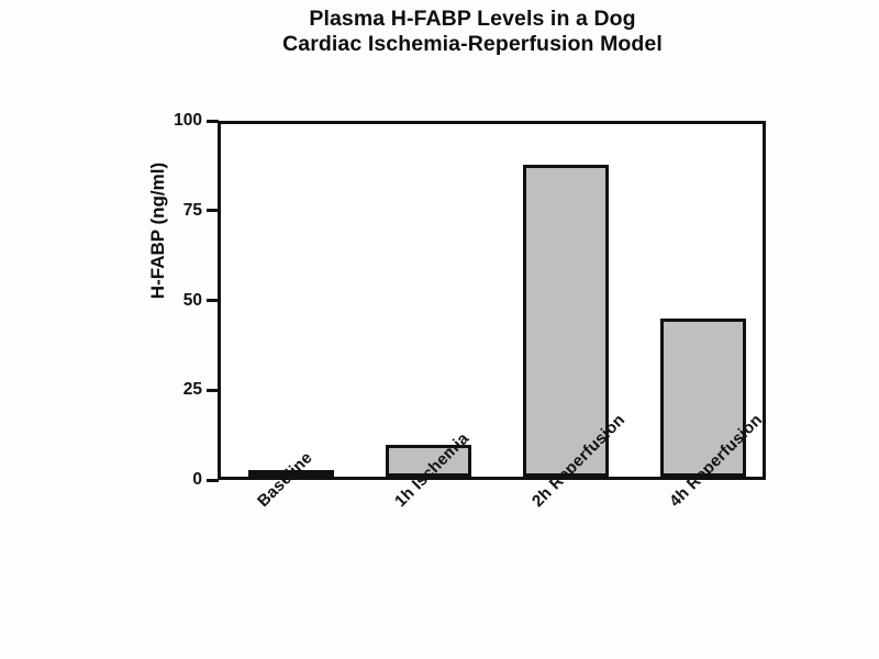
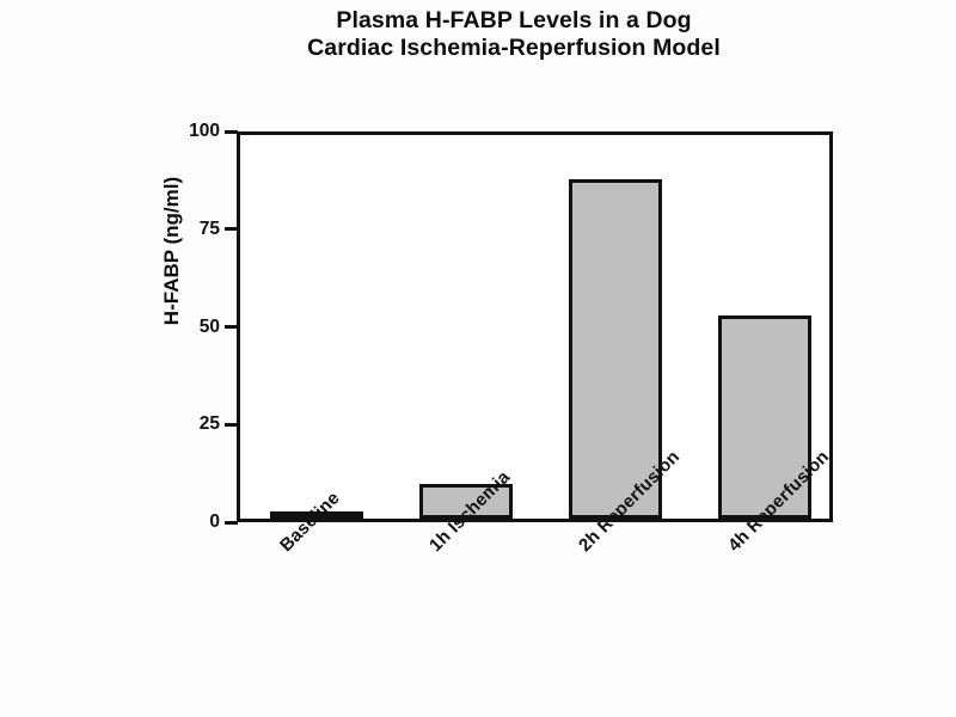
4h Reperfusion: 44 -> 52
